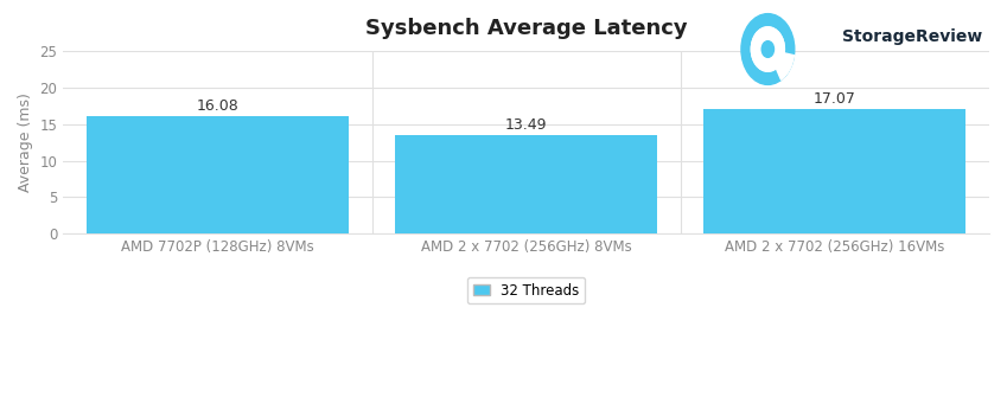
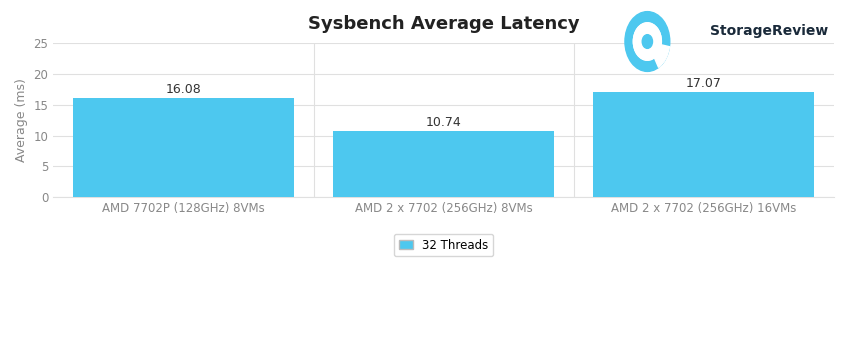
AMD 2 x 7702 (256GHz) 8VMs: 13.49 -> 10.74
